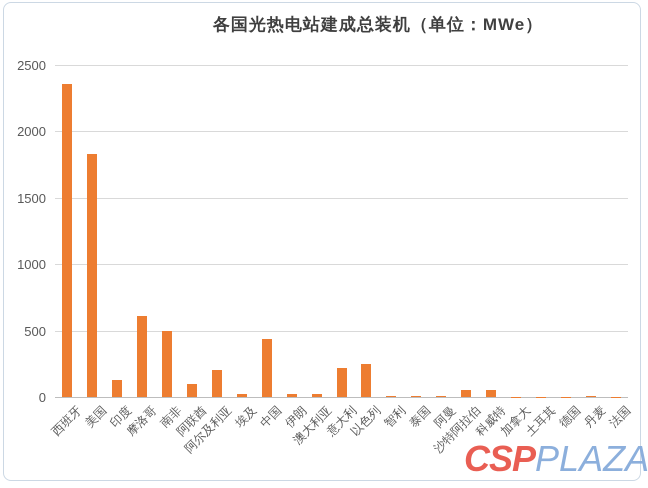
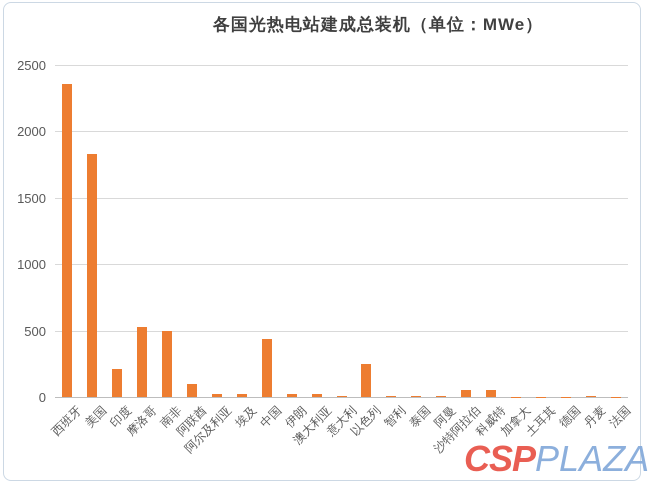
印度: 130 -> 210
摩洛哥: 610 -> 530
阿尔及利亚: 200 -> 20
意大利: 220 -> 10
